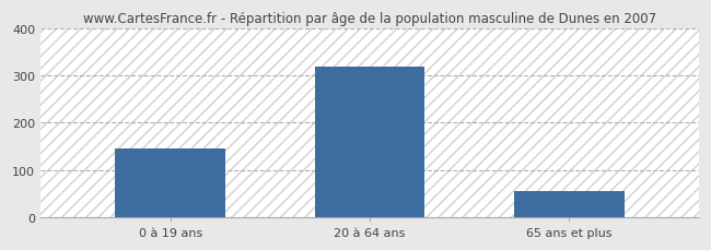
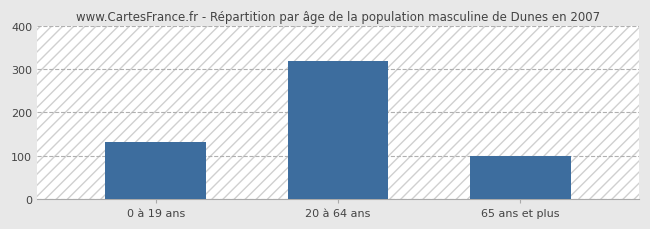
0 à 19 ans: 145 -> 132
65 ans et plus: 55 -> 99
